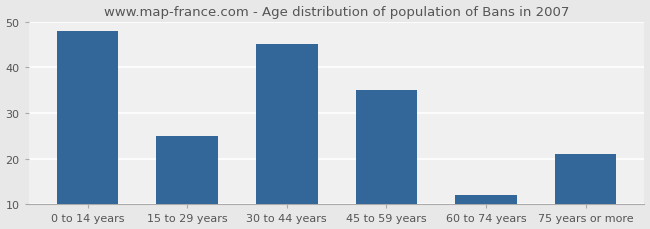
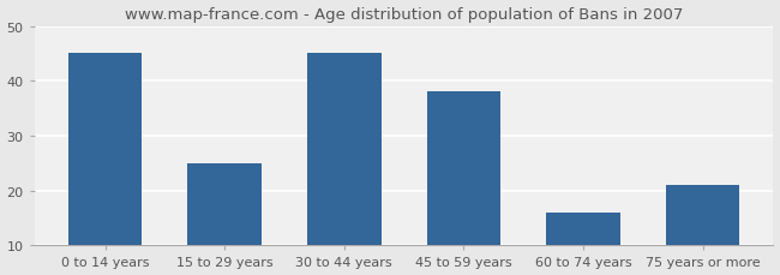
0 to 14 years: 48 -> 45
45 to 59 years: 35 -> 38
60 to 74 years: 12 -> 16
